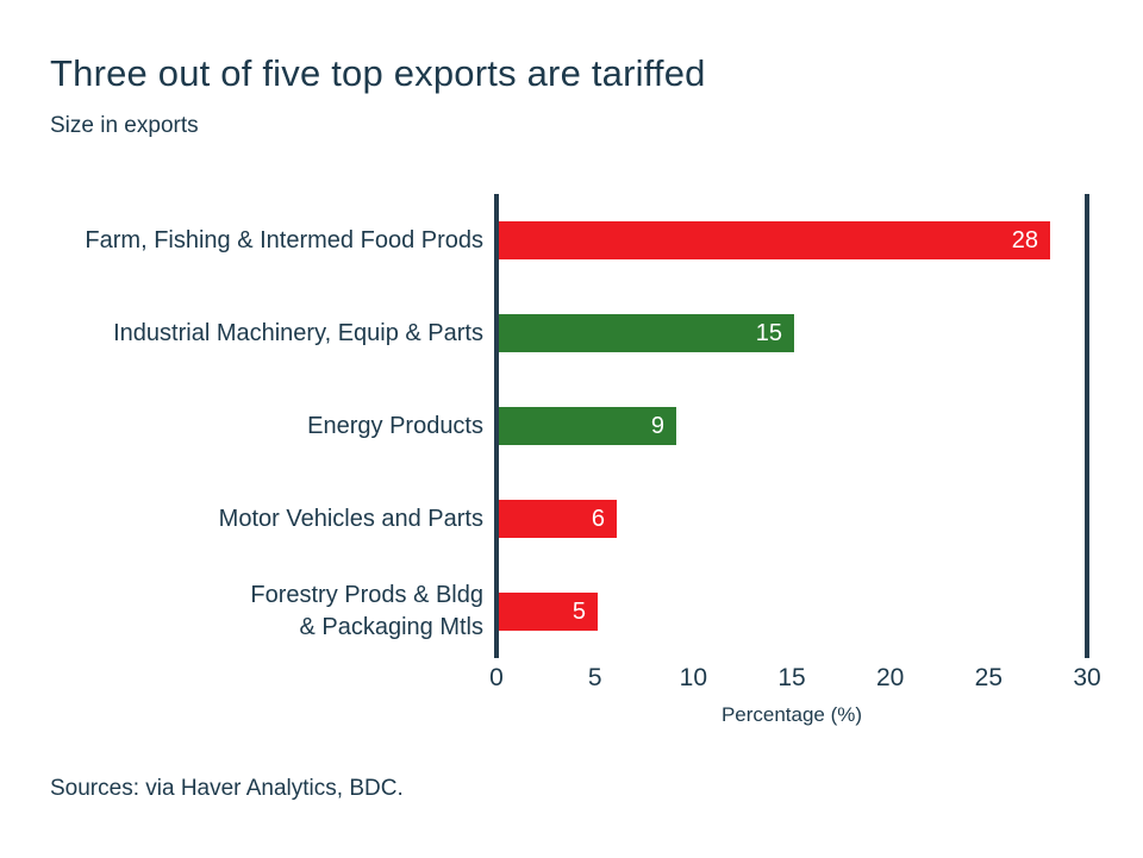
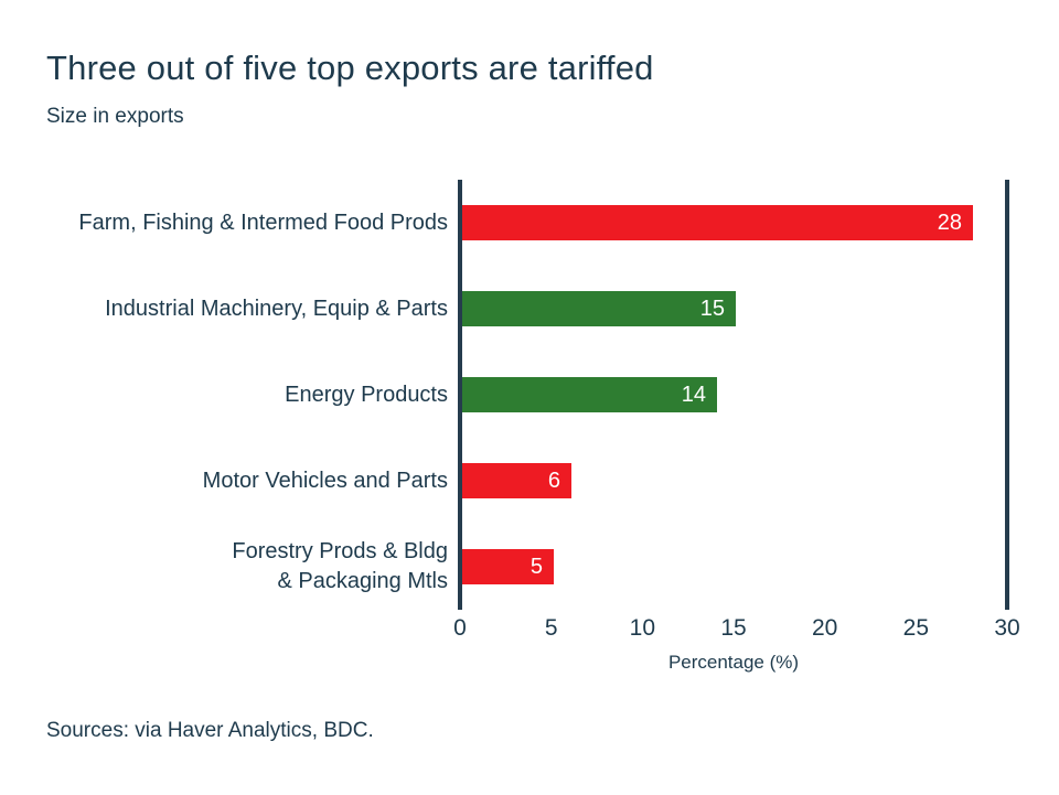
Energy Products: 9 -> 14
